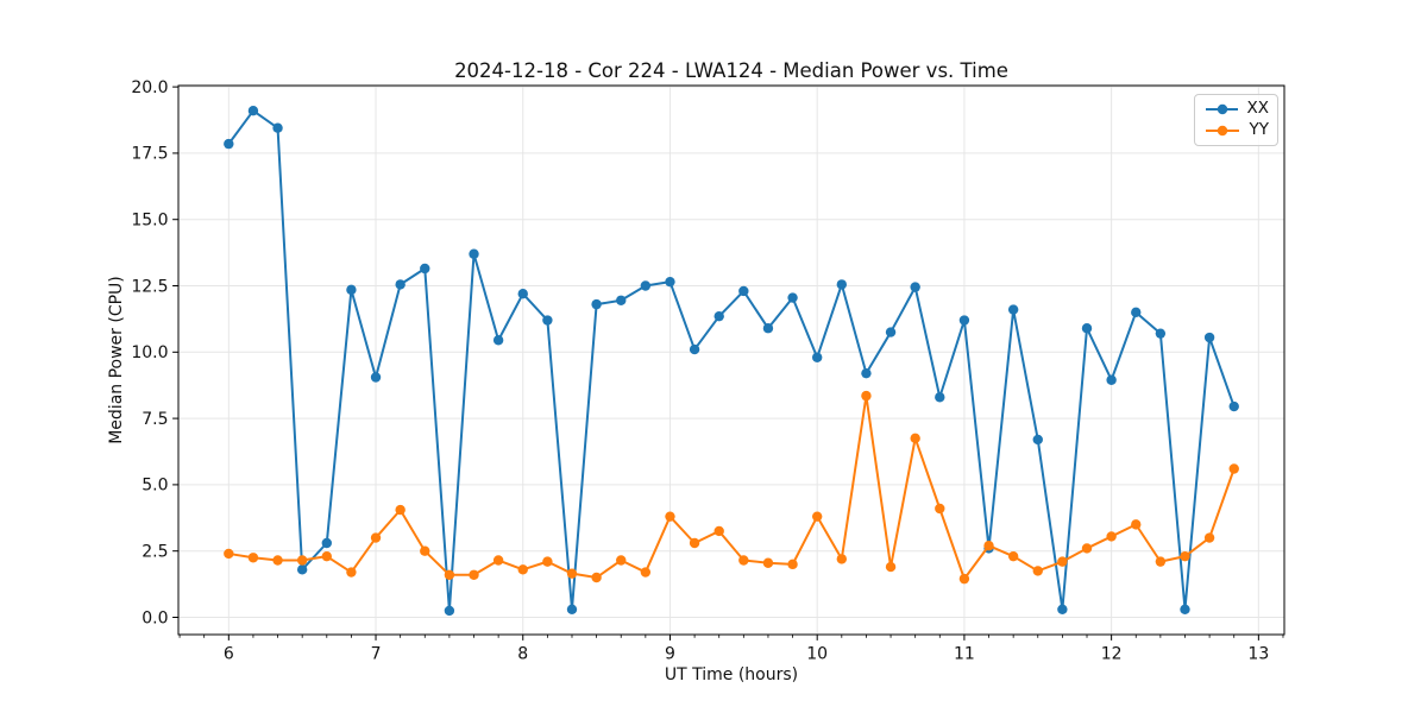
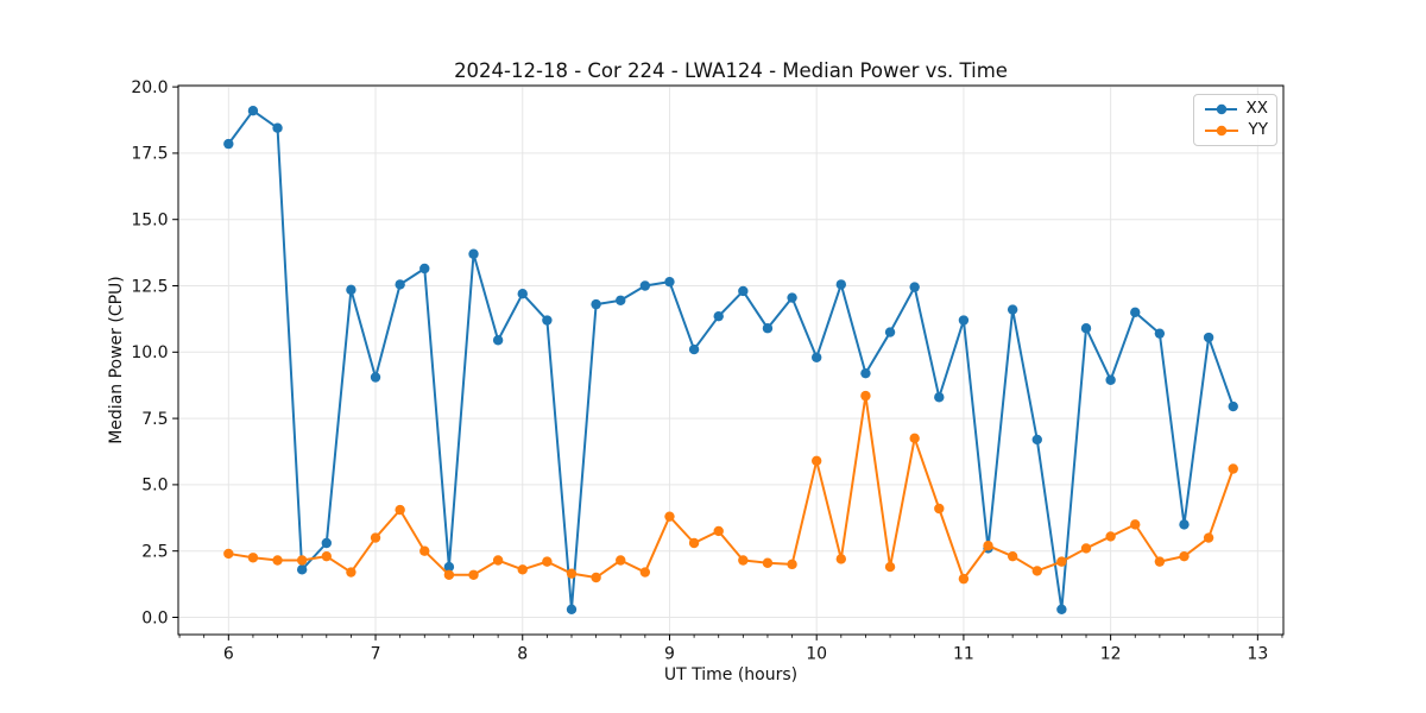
XX/7.5: 0.2 -> 1.9
YY/10.0: 3.8 -> 5.9
XX/12.5: 0.3 -> 3.5
